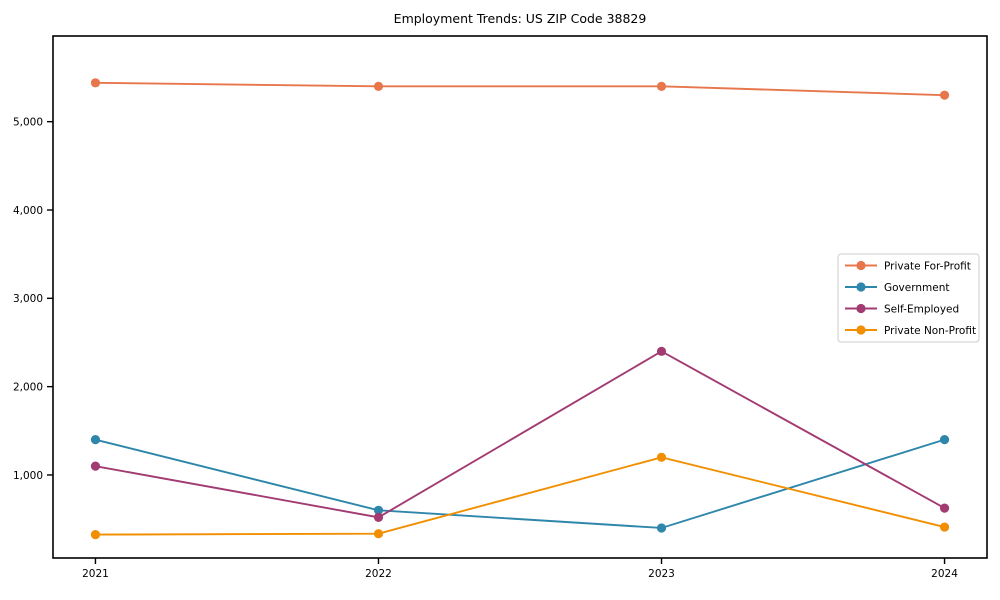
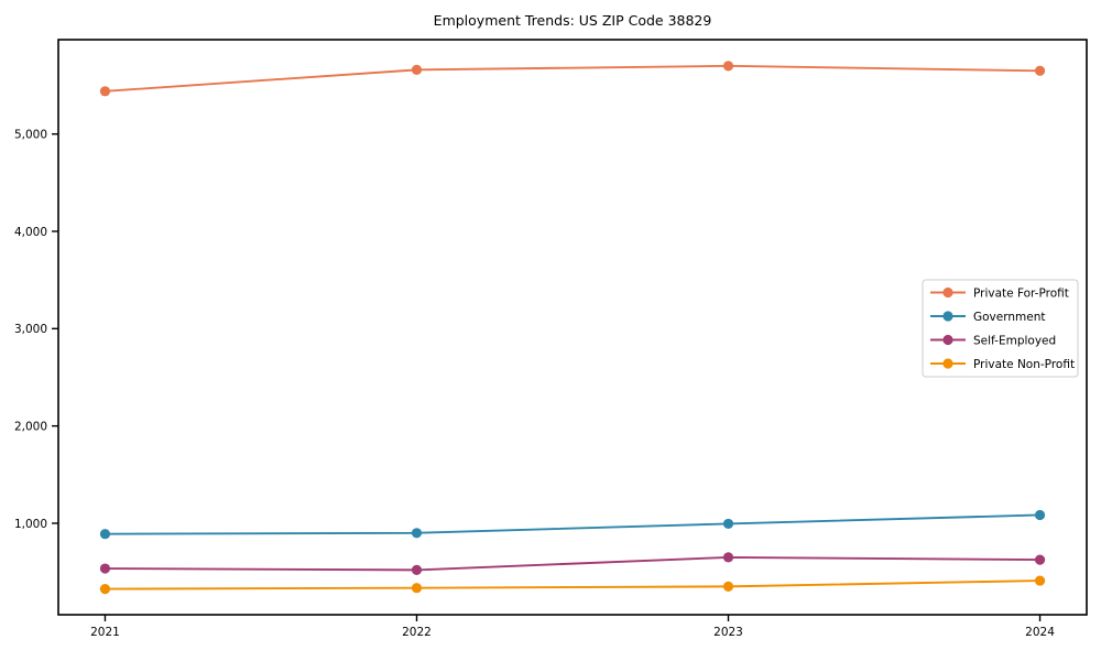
Government/2021: 1400 -> 900
Self-Employed/2021: 1100 -> 500
Private For-Profit/2022: 5400 -> 5700
Government/2022: 600 -> 900
Private For-Profit/2023: 5400 -> 5700
Government/2023: 400 -> 1000
Self-Employed/2023: 2400 -> 600
Private Non-Profit/2023: 1200 -> 400
Private For-Profit/2024: 5300 -> 5600
Government/2024: 1400 -> 1100
